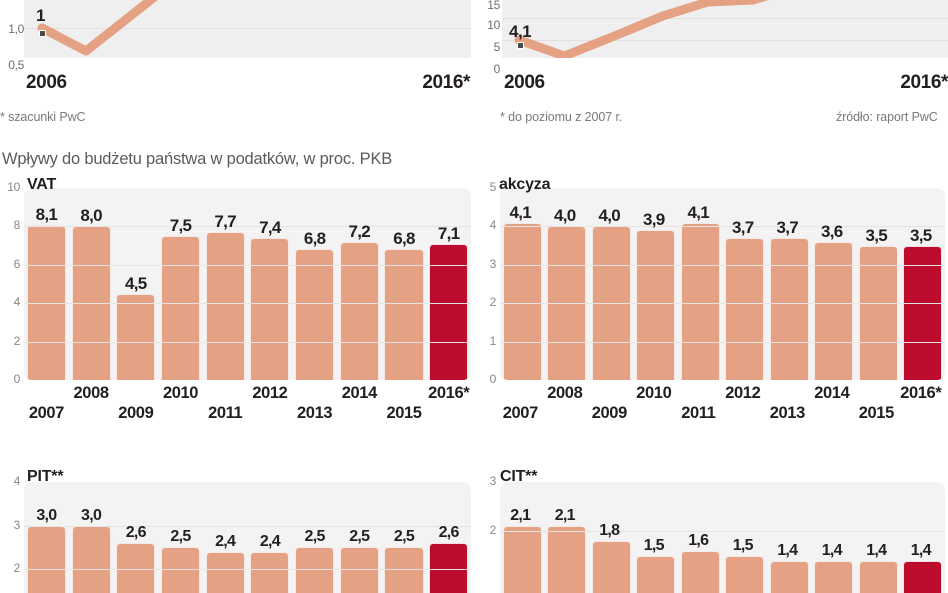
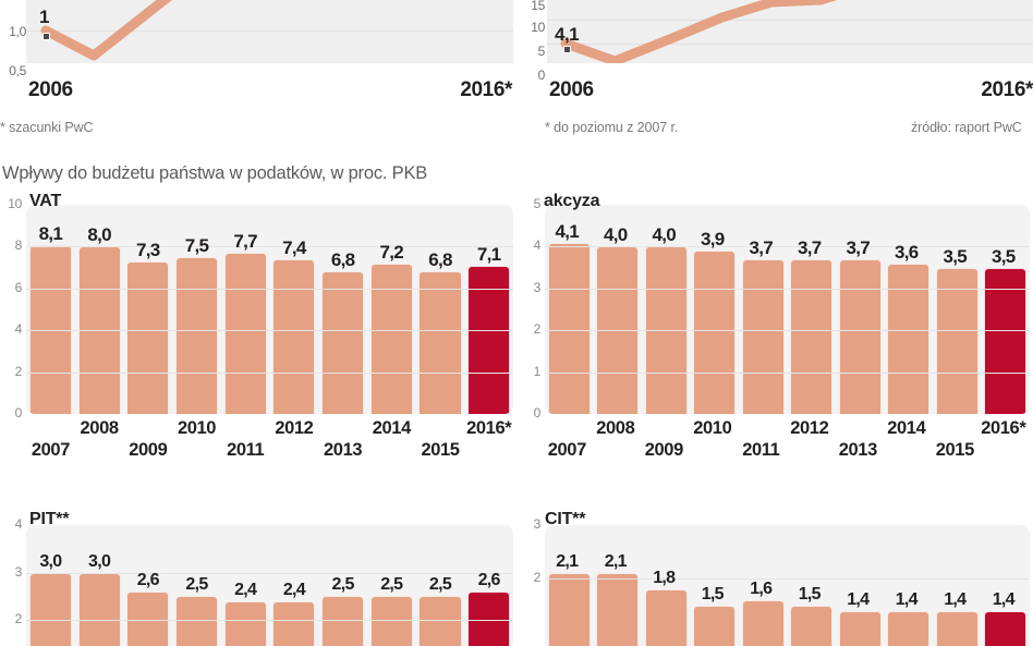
VAT/2009: 4,5 -> 7,3
akcyza/2011: 4,1 -> 3,7
